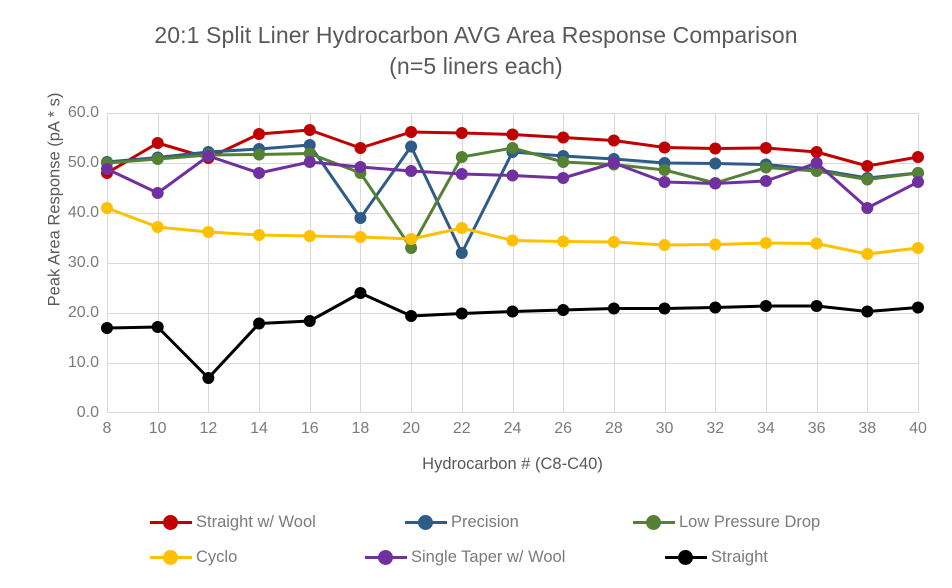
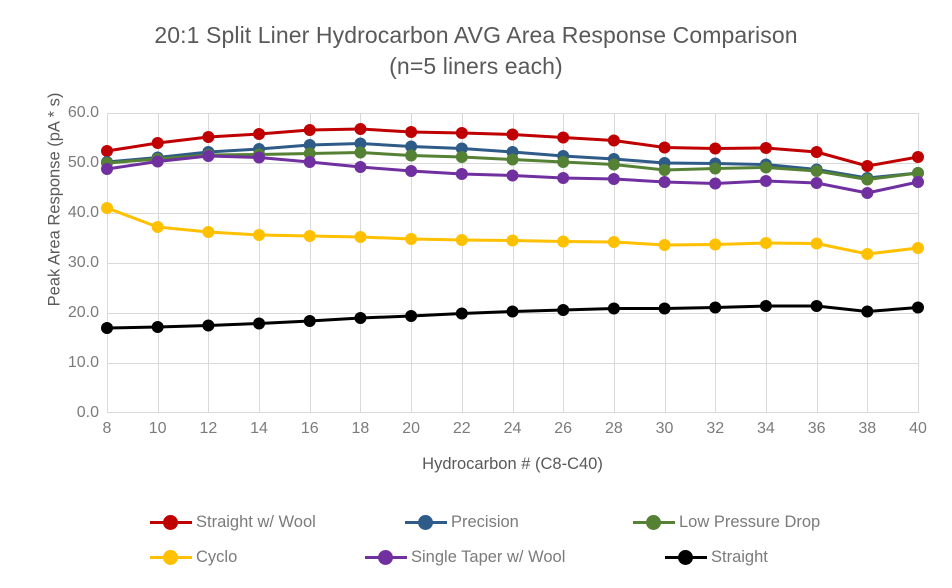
Straight w/ Wool/8: 48 -> 52
Single Taper w/ Wool/10: 44 -> 50
Straight w/ Wool/12: 51 -> 55
Straight/12: 7 -> 18
Single Taper w/ Wool/14: 48 -> 51
Straight w/ Wool/18: 53 -> 57
Precision/18: 39 -> 54
Low Pressure Drop/18: 48 -> 52
Straight/18: 24 -> 19
Low Pressure Drop/20: 33 -> 52
Precision/22: 32 -> 53
Cyclo/22: 37 -> 35
Low Pressure Drop/24: 53 -> 51
Single Taper w/ Wool/28: 50 -> 47
Low Pressure Drop/32: 46 -> 49
Single Taper w/ Wool/36: 50 -> 46
Single Taper w/ Wool/38: 41 -> 44
